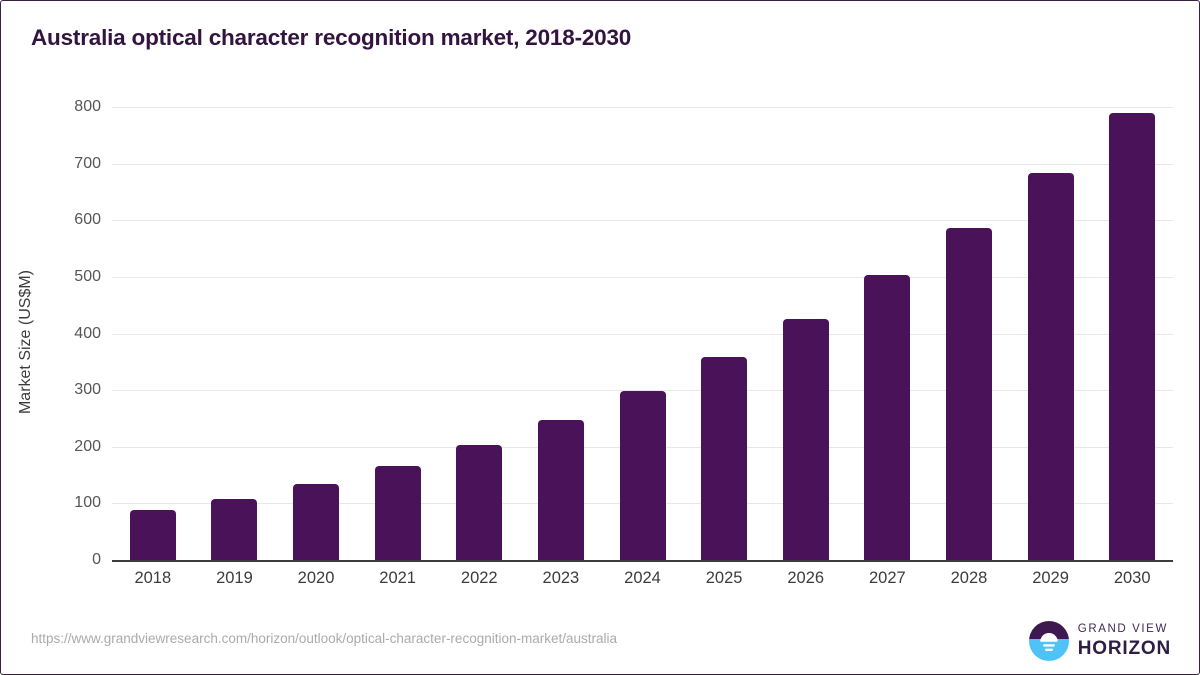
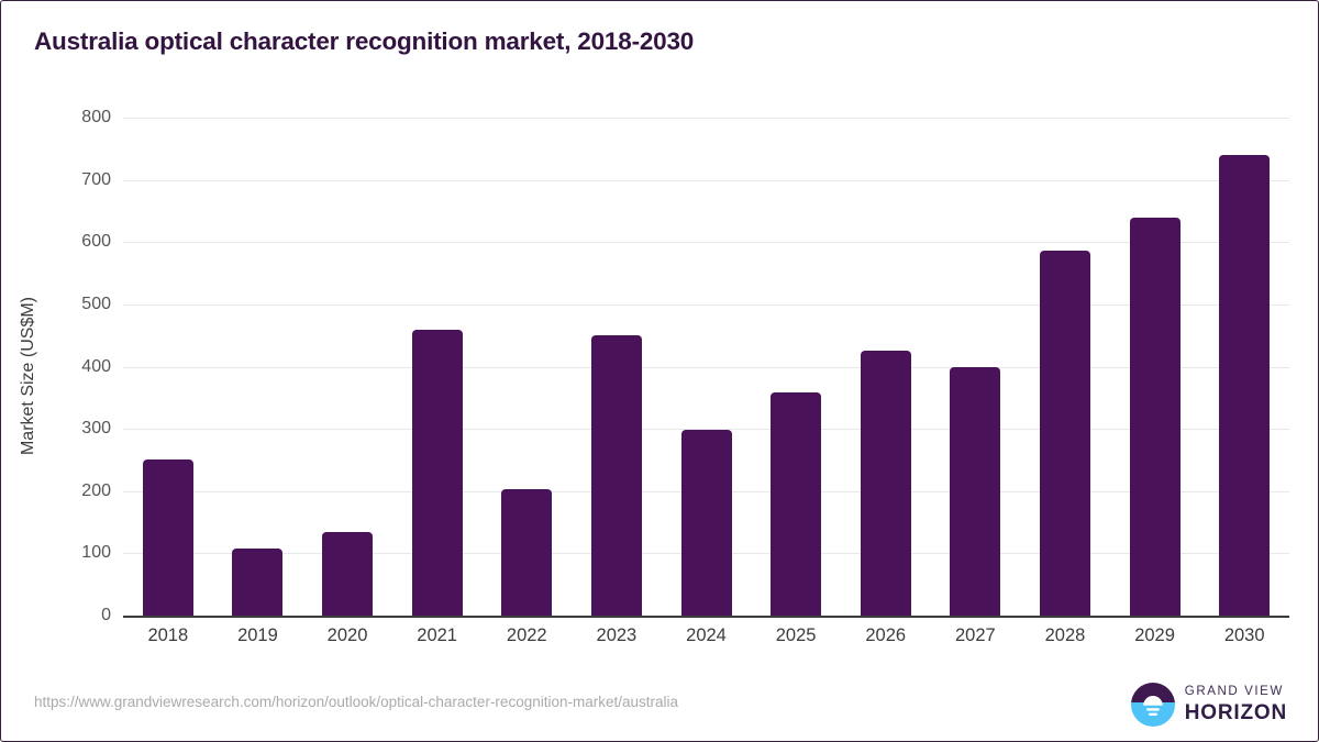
2018: 90 -> 250
2021: 170 -> 460
2023: 250 -> 450
2027: 500 -> 400
2029: 680 -> 640
2030: 790 -> 740
